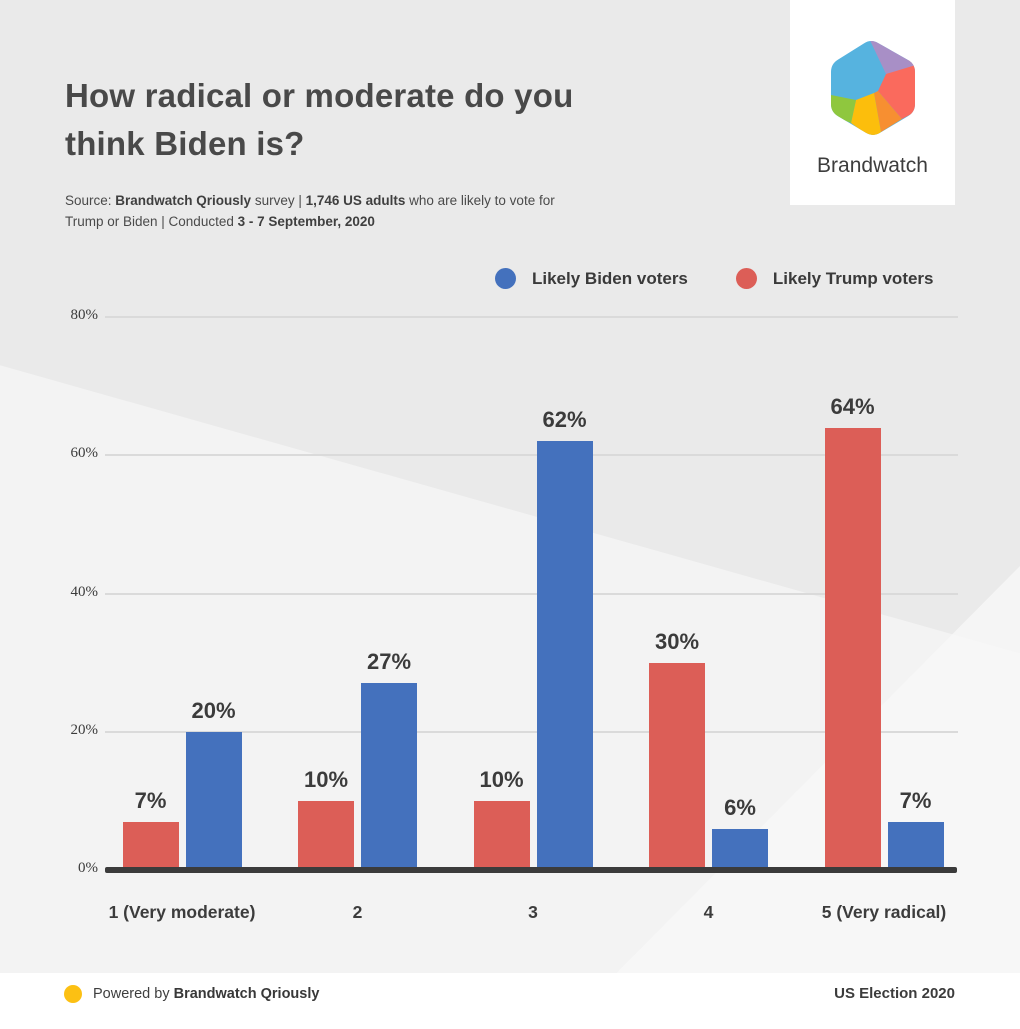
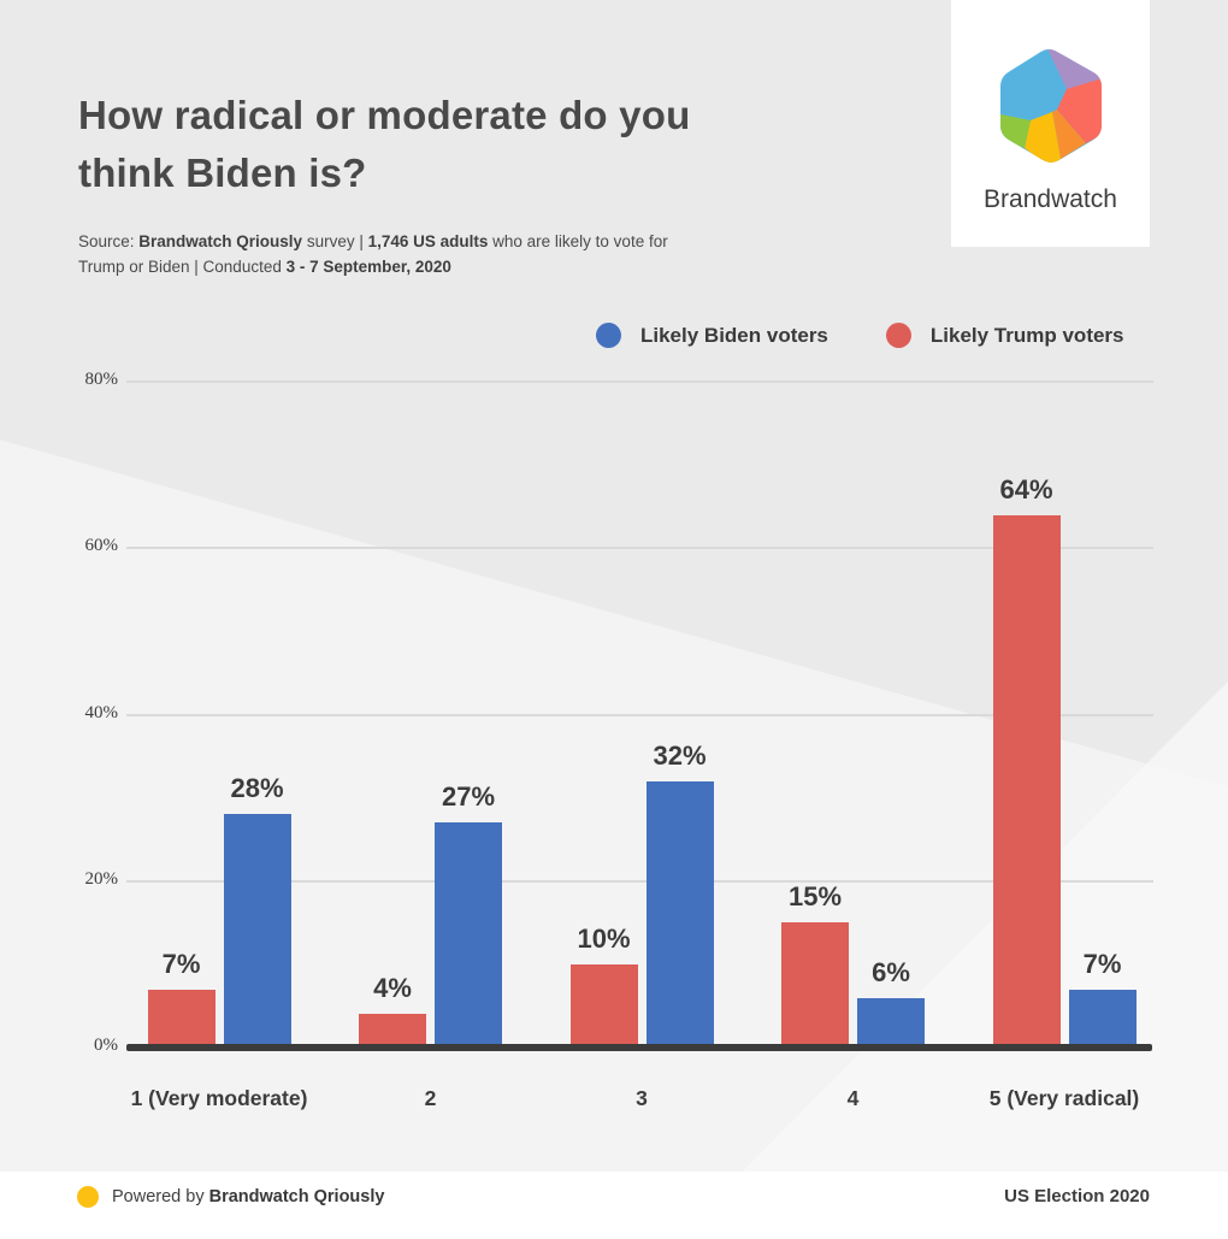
Likely Biden voters/1 (Very moderate): 20% -> 28%
Likely Trump voters/2: 10% -> 4%
Likely Biden voters/3: 62% -> 32%
Likely Trump voters/4: 30% -> 15%
